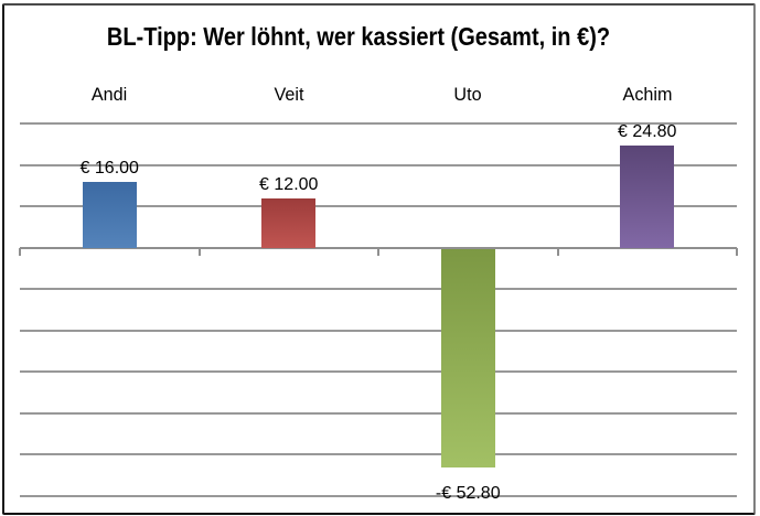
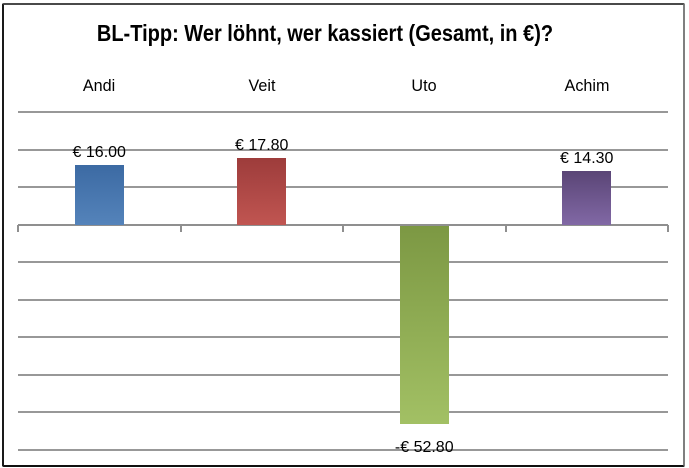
Veit: 12.00 -> 17.80
Achim: 24.80 -> 14.30
